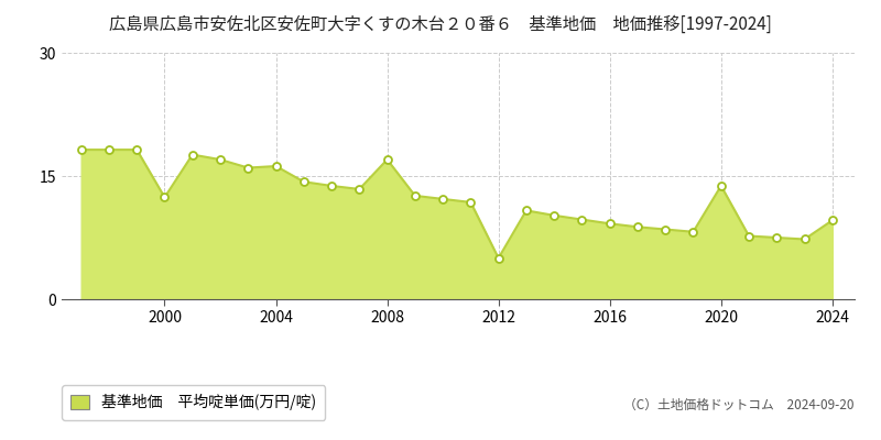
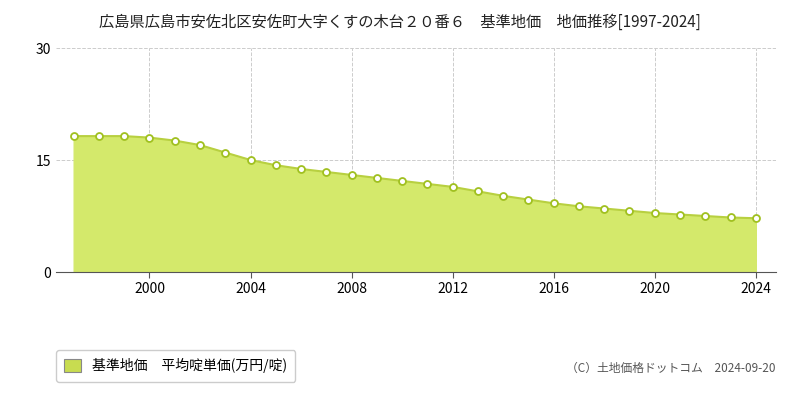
2000: 12.4 -> 18.0
2004: 16.2 -> 15.0
2008: 17.0 -> 13.0
2012: 5.0 -> 11.4
2020: 13.8 -> 7.9
2024: 9.6 -> 7.2
